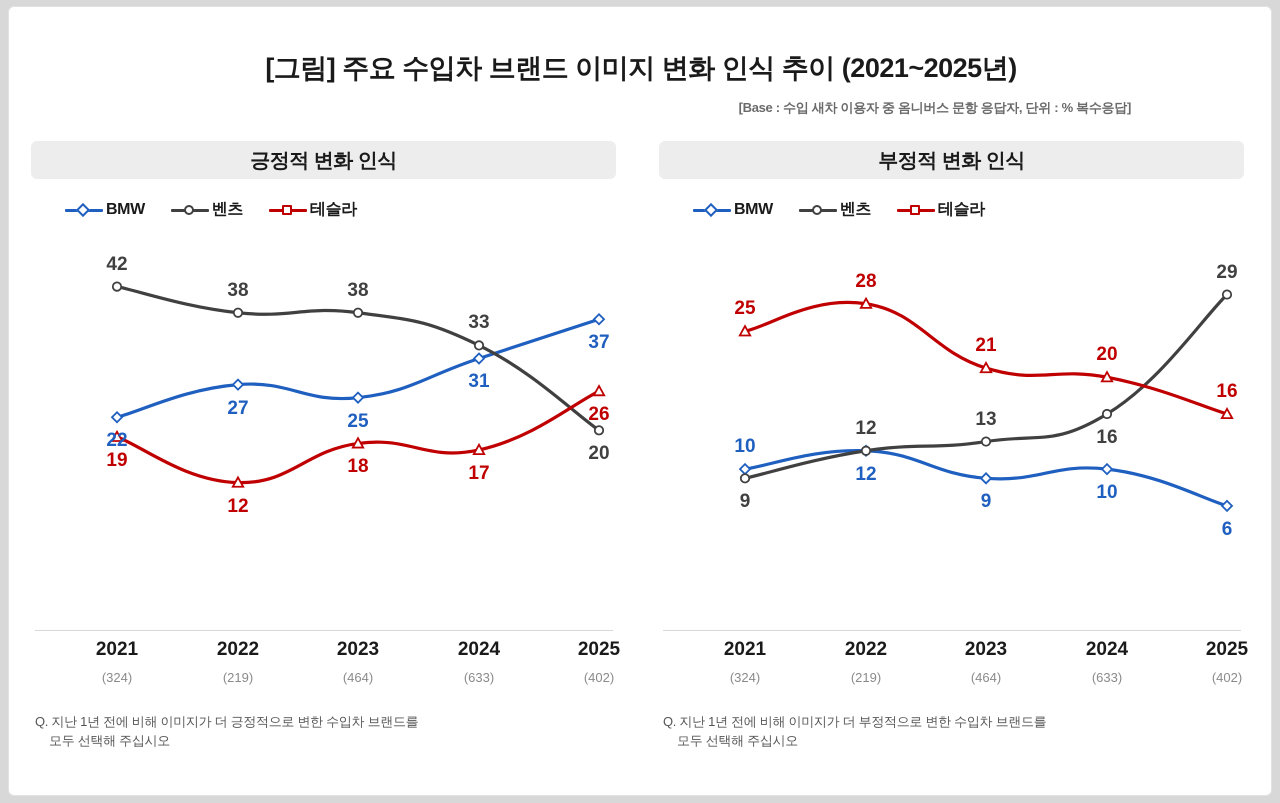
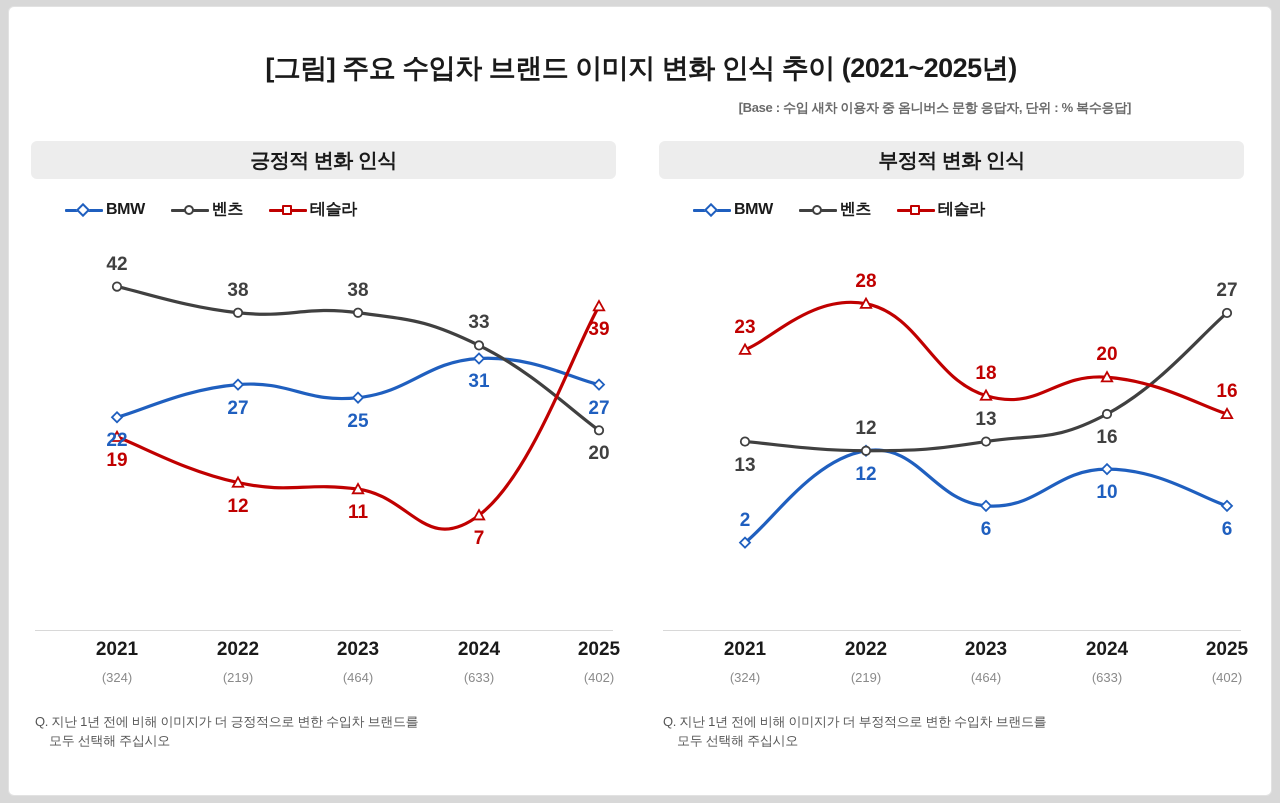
긍정적 변화 인식/테슬라/2023: 18 -> 11
긍정적 변화 인식/테슬라/2024: 17 -> 7
긍정적 변화 인식/BMW/2025: 37 -> 27
긍정적 변화 인식/테슬라/2025: 26 -> 39
부정적 변화 인식/BMW/2021: 10 -> 2
부정적 변화 인식/벤츠/2021: 9 -> 13
부정적 변화 인식/테슬라/2021: 25 -> 23
부정적 변화 인식/BMW/2023: 9 -> 6
부정적 변화 인식/테슬라/2023: 21 -> 18
부정적 변화 인식/벤츠/2025: 29 -> 27
